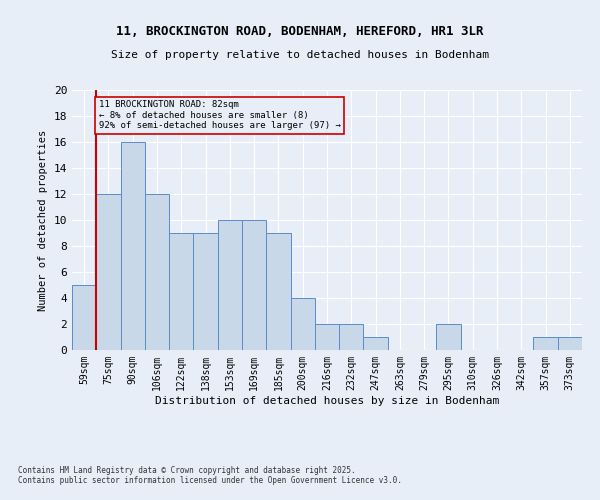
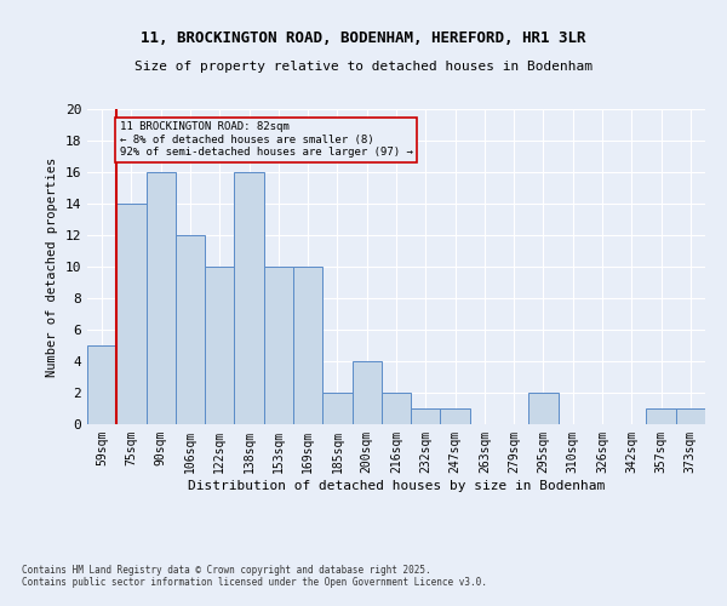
75sqm: 12 -> 14
122sqm: 9 -> 10
138sqm: 9 -> 16
185sqm: 9 -> 2
232sqm: 2 -> 1
